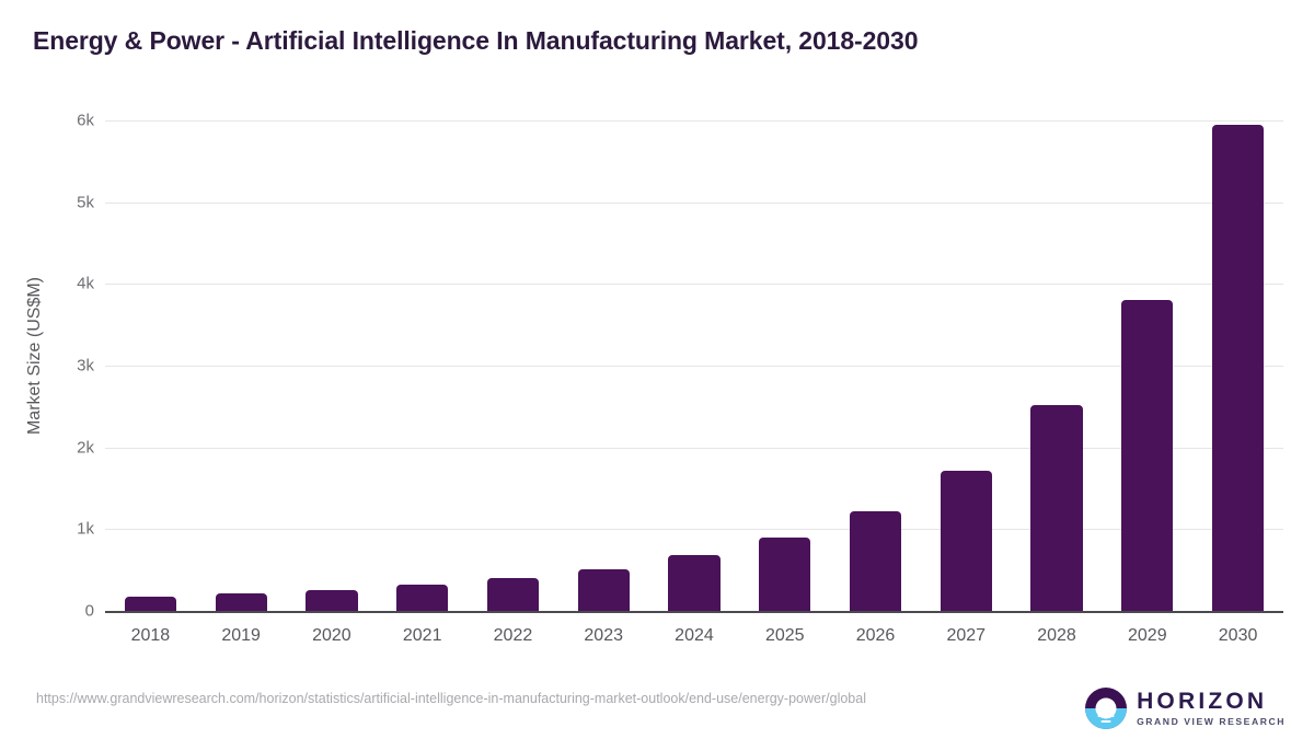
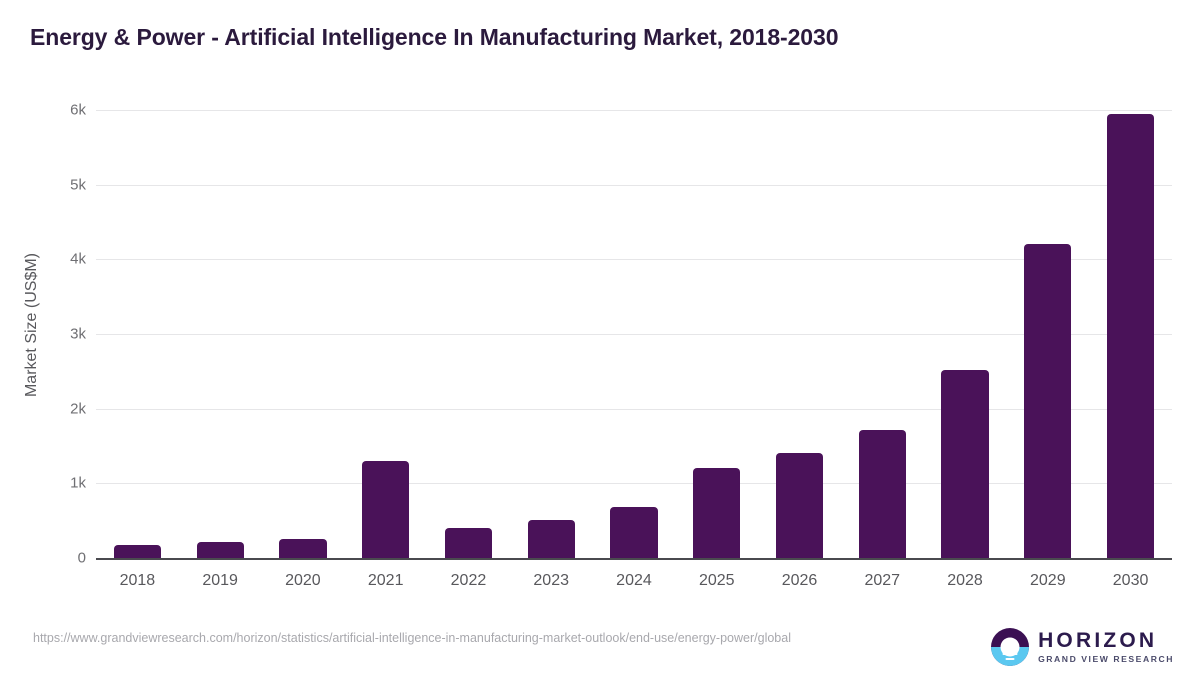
2021: 0.3k -> 1.3k
2025: 0.9k -> 1.2k
2026: 1.2k -> 1.4k
2029: 3.8k -> 4.2k
